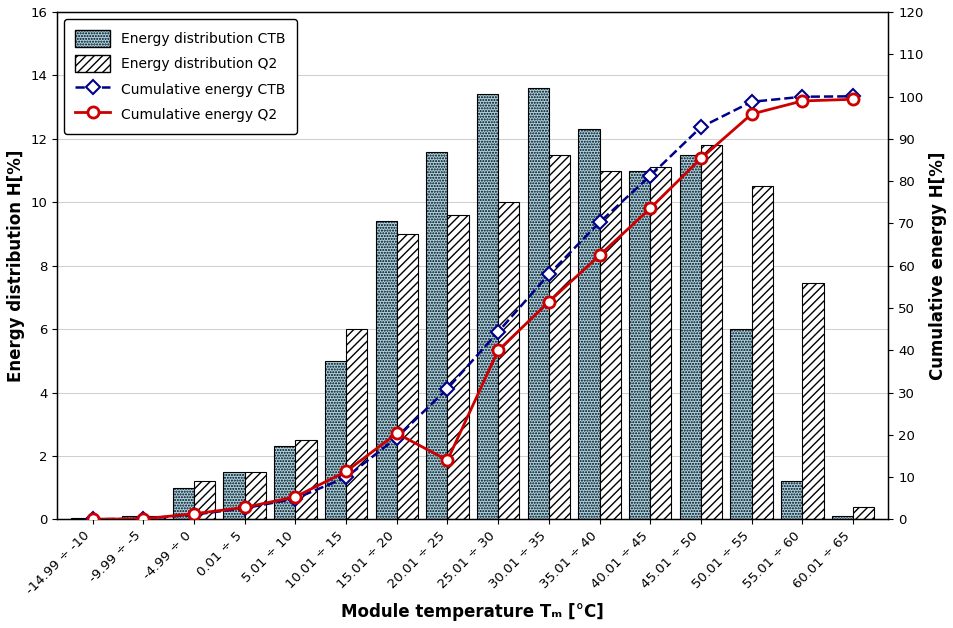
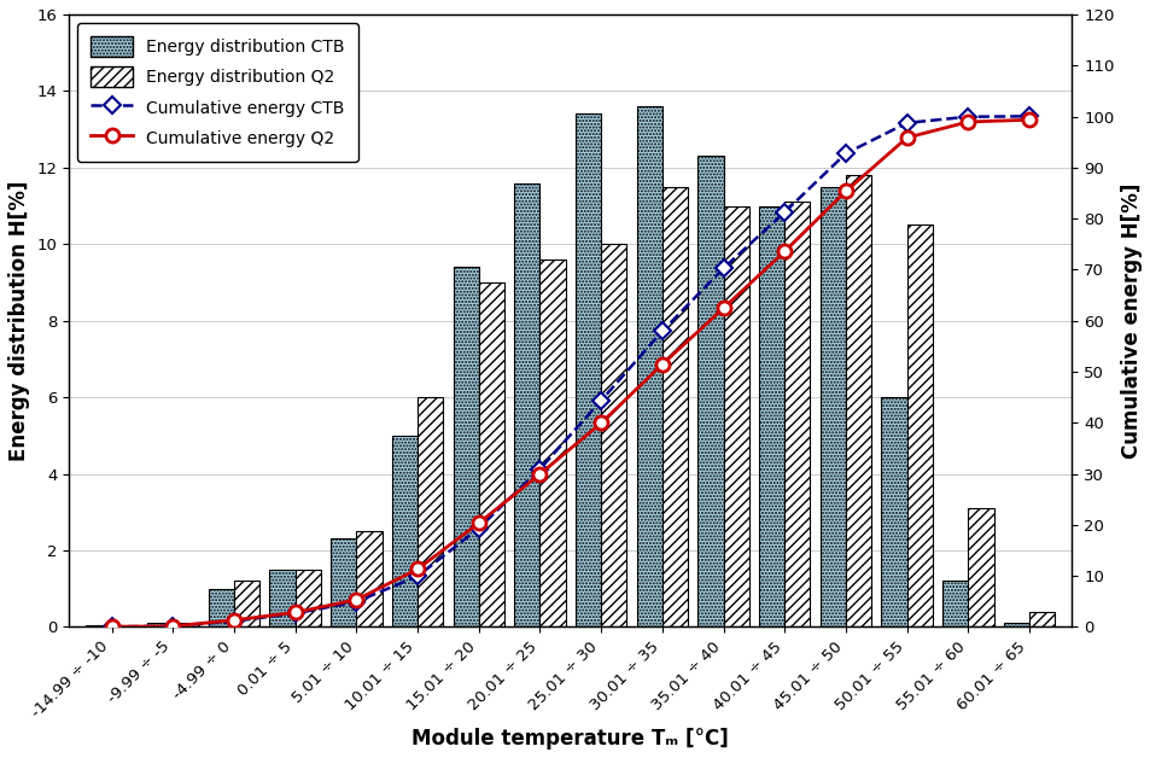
Cumulative energy Q2/20.01 ÷ 25: 14.0 -> 29.9
Energy distribution Q2/55.01 ÷ 60: 7.45 -> 3.10
